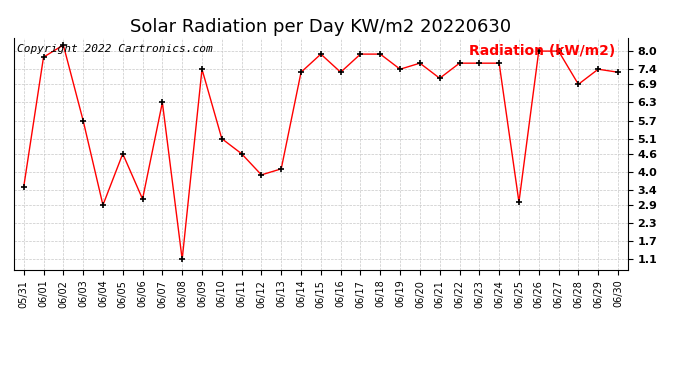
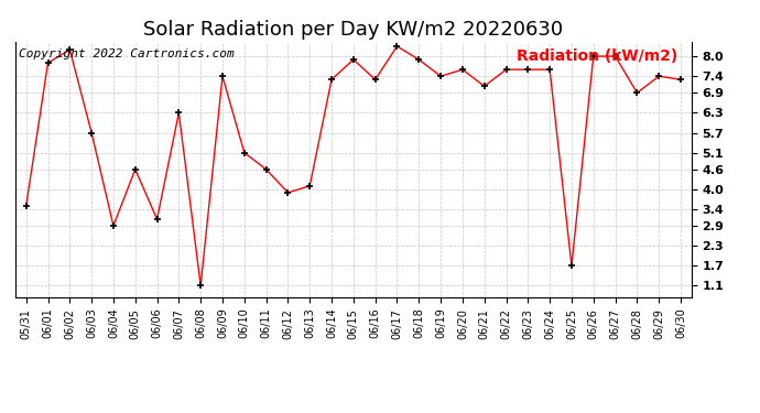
06/17: 7.9 -> 8.3
06/25: 3.0 -> 1.7
